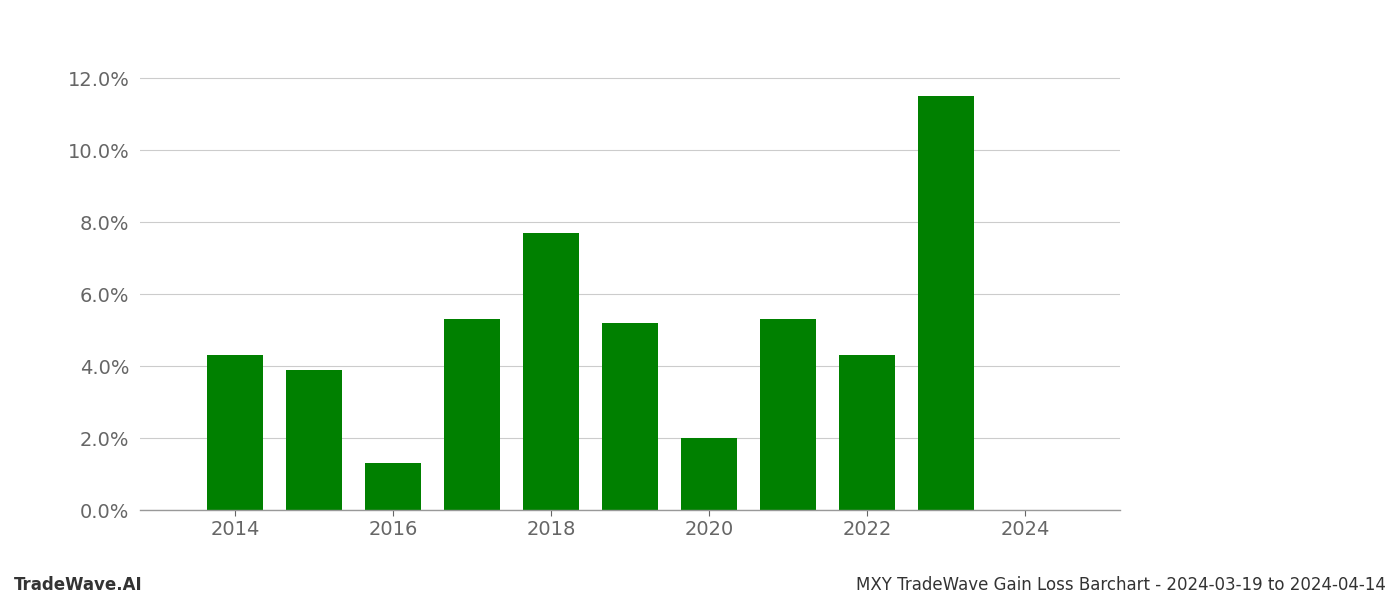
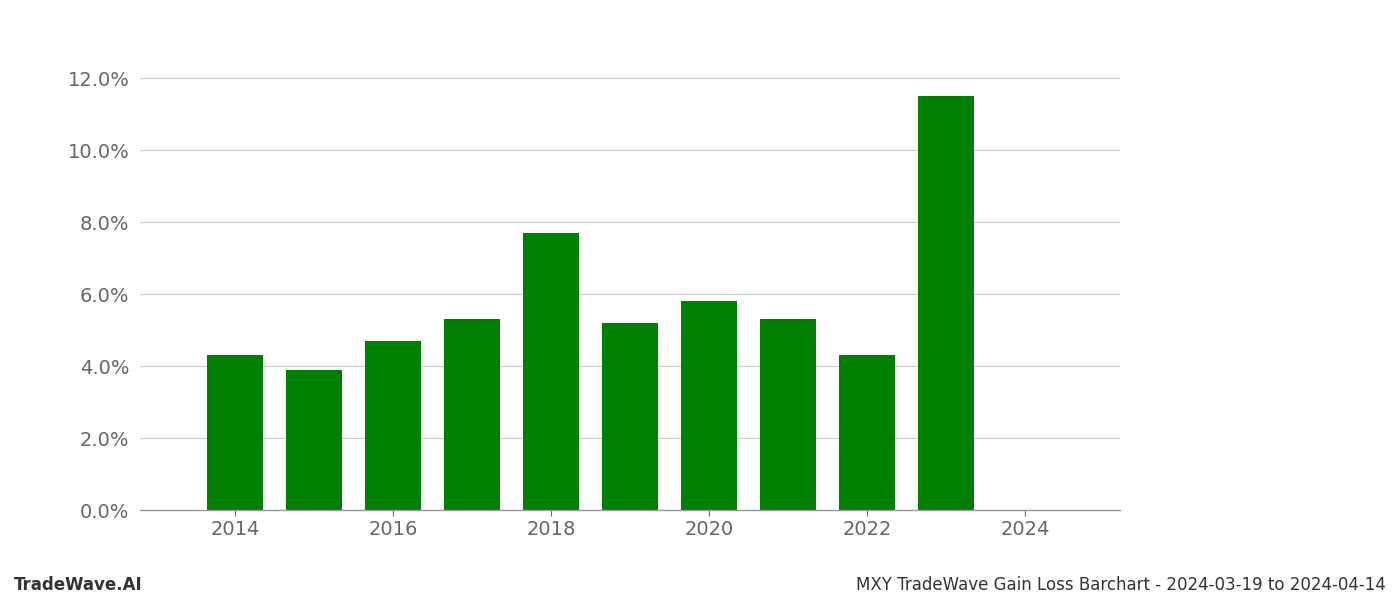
2016: 1.3% -> 4.7%
2020: 2.0% -> 5.8%
